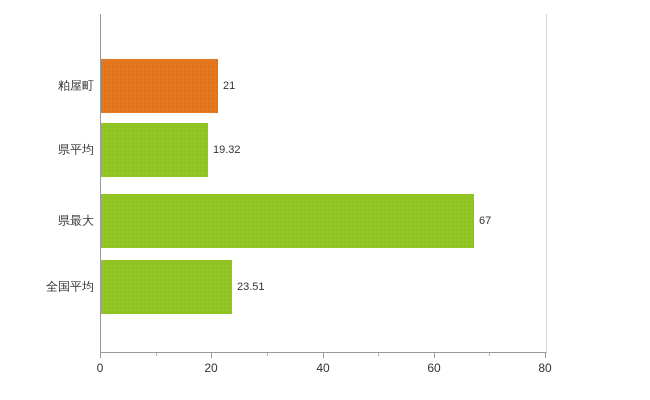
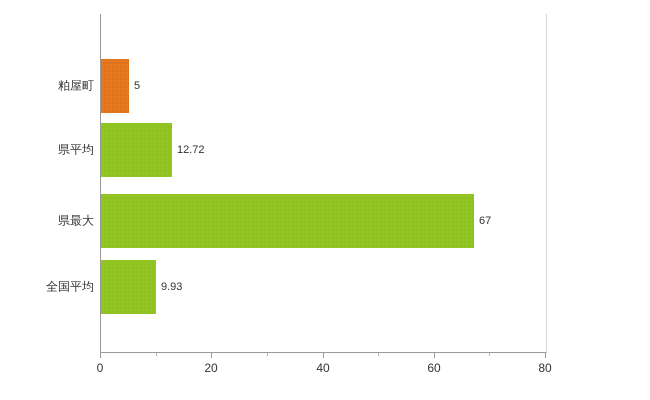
粕屋町: 21 -> 5
県平均: 19.32 -> 12.72
全国平均: 23.51 -> 9.93
